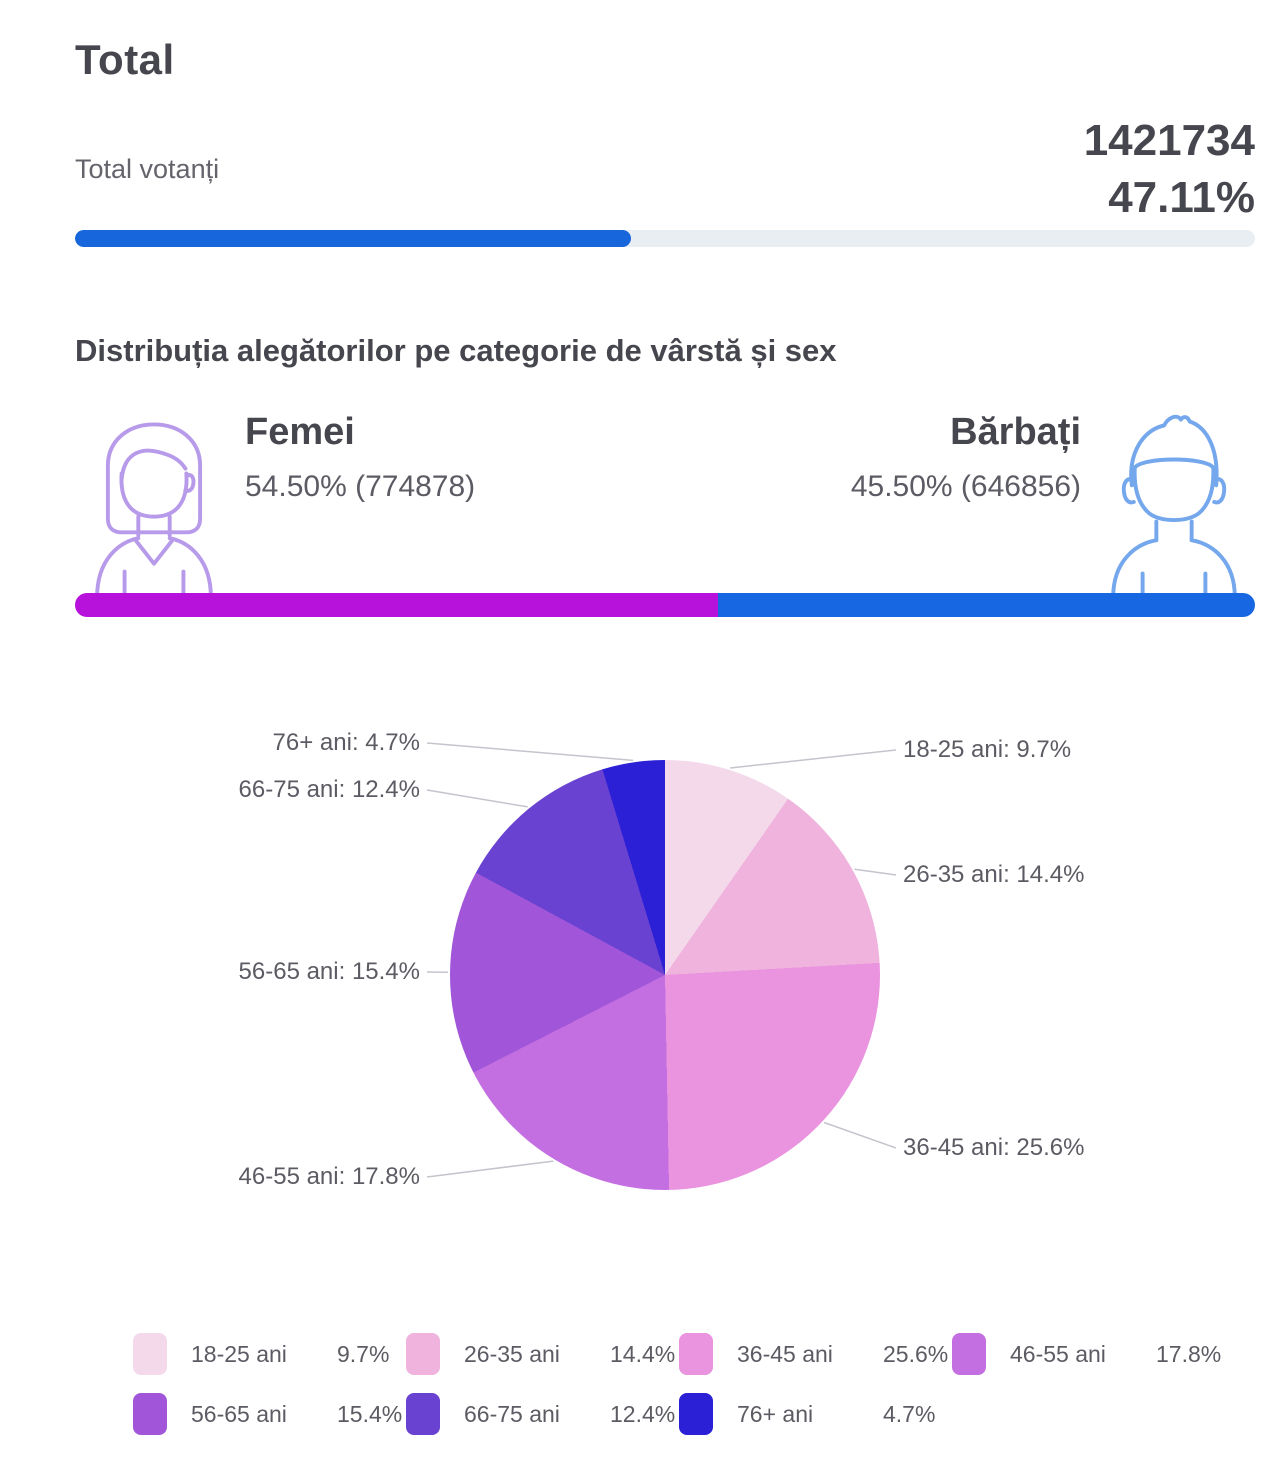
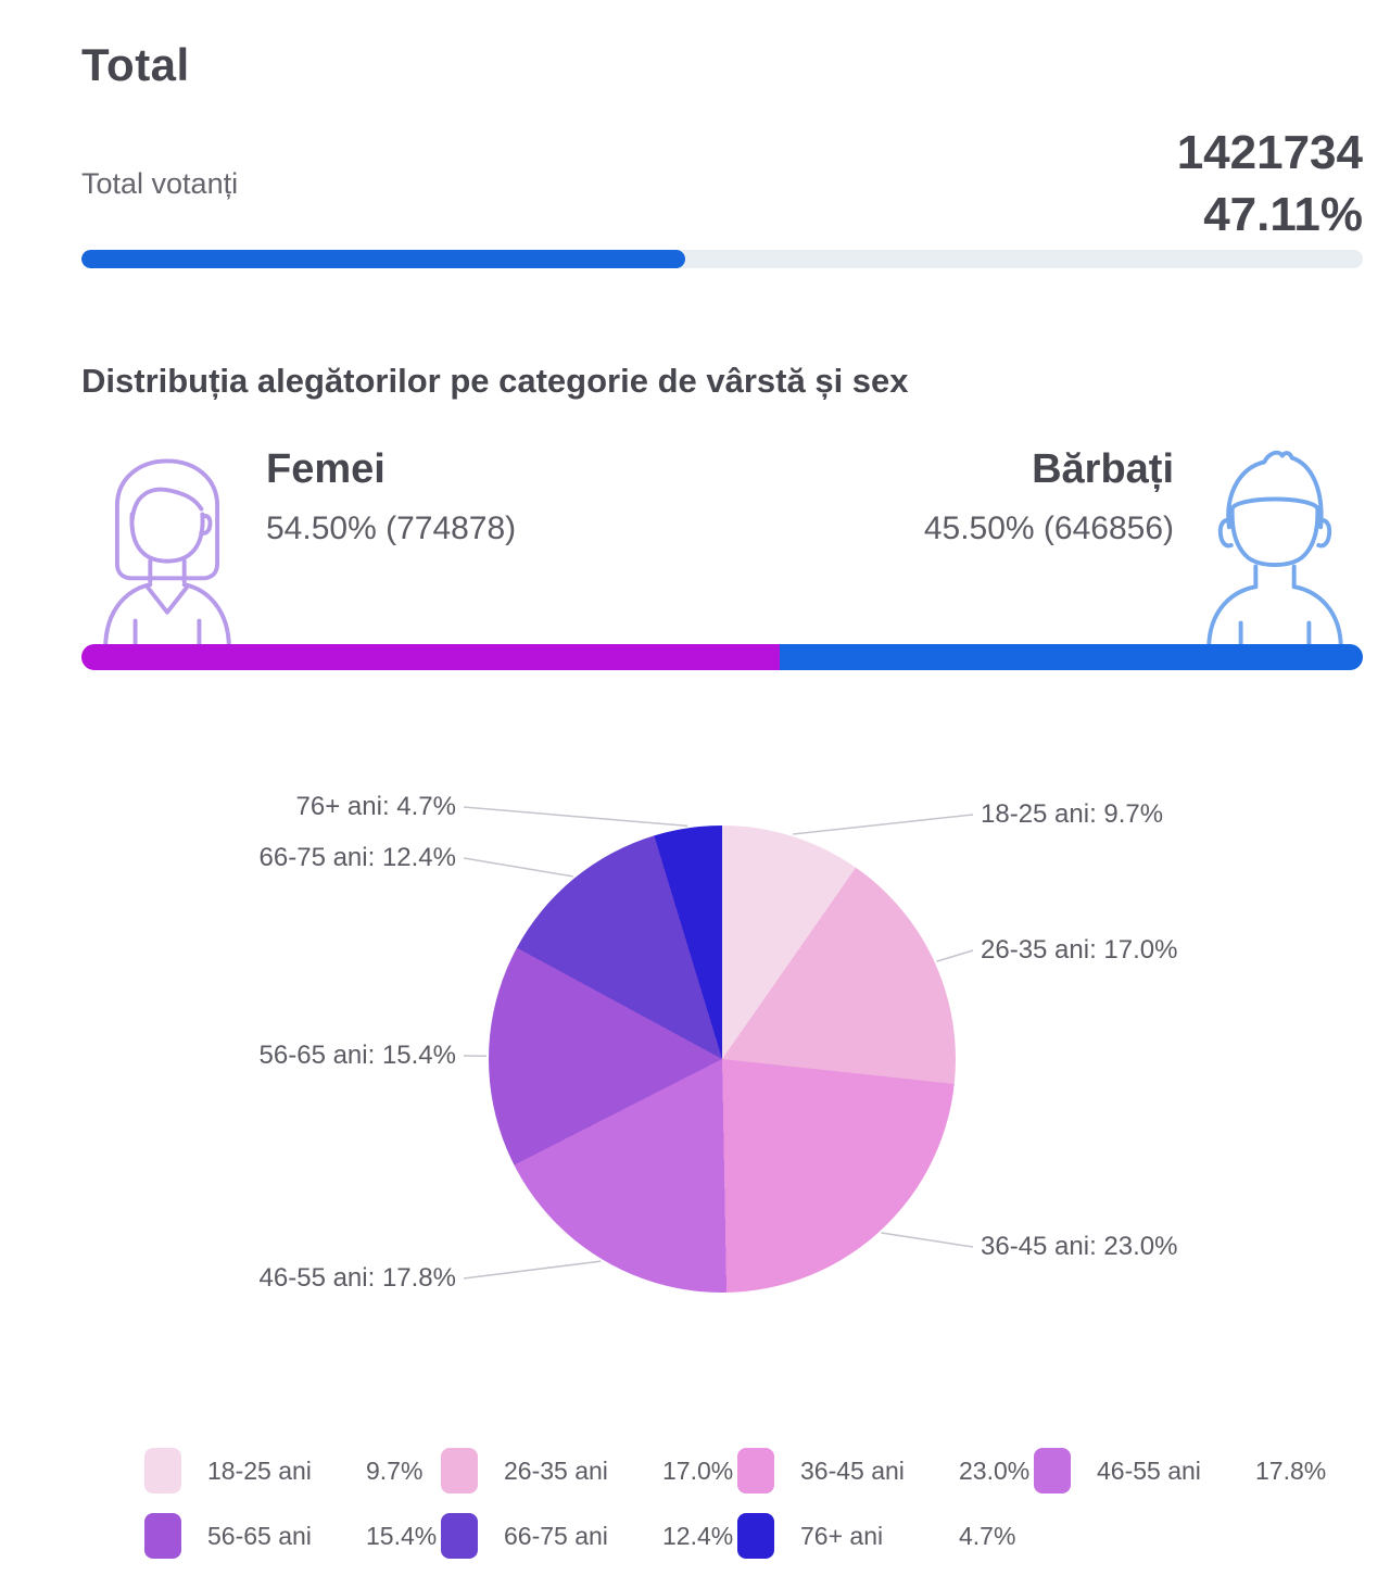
26-35 ani: 14.4% -> 17.0%
36-45 ani: 25.6% -> 23.0%
